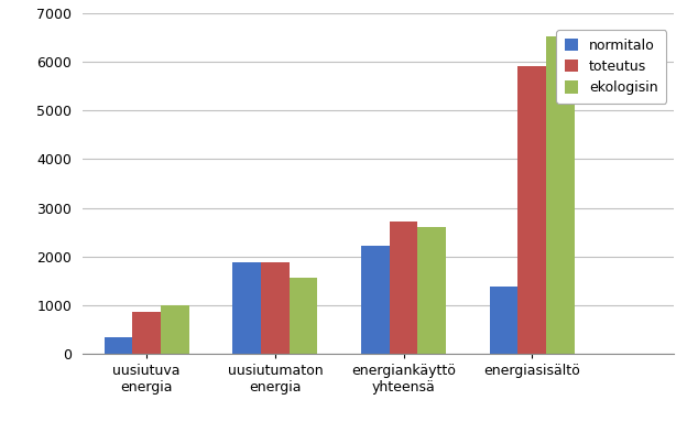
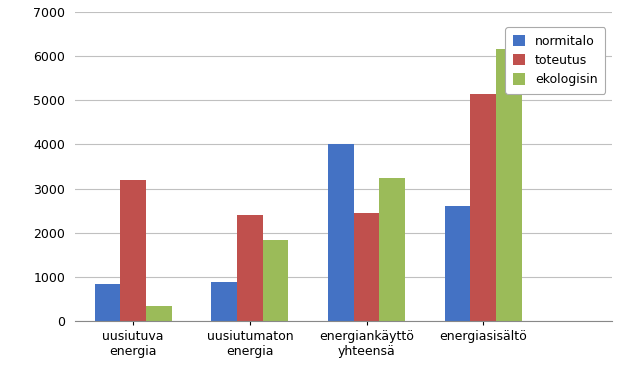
normitalo/uusiutuva energia: 350 -> 850
toteutus/uusiutuva energia: 880 -> 3200
ekologisin/uusiutuva energia: 1010 -> 350
normitalo/uusiutumaton energia: 1880 -> 900
toteutus/uusiutumaton energia: 1880 -> 2400
ekologisin/uusiutumaton energia: 1580 -> 1850
normitalo/energiankäyttö yhteensä: 2230 -> 4000
toteutus/energiankäyttö yhteensä: 2730 -> 2450
ekologisin/energiankäyttö yhteensä: 2600 -> 3250
normitalo/energiasisältö: 1380 -> 2600
toteutus/energiasisältö: 5900 -> 5150
ekologisin/energiasisältö: 6530 -> 6150
